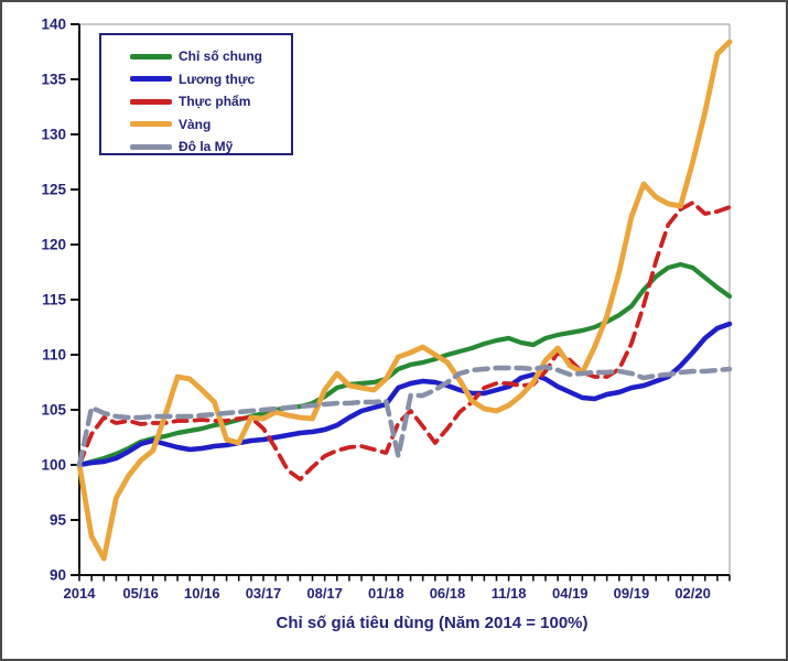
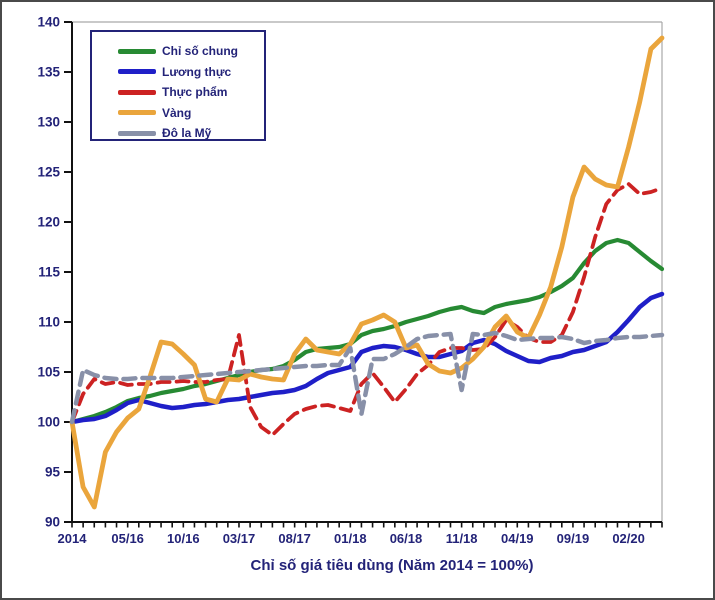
Thực phẩm/03/17: 103.3 -> 108.7
Đô la Mỹ/01/18: 105.8 -> 107.4
Vàng/06/18: 109.3 -> 107.4
Đô la Mỹ/11/18: 108.8 -> 103.2
